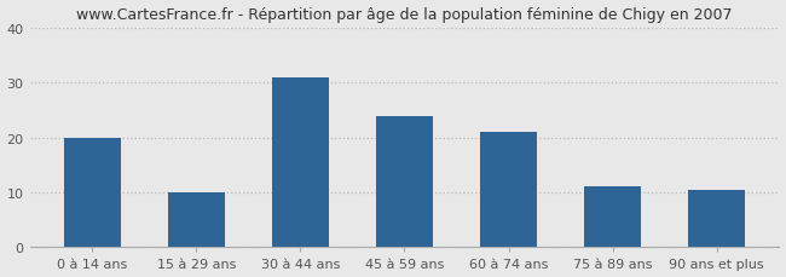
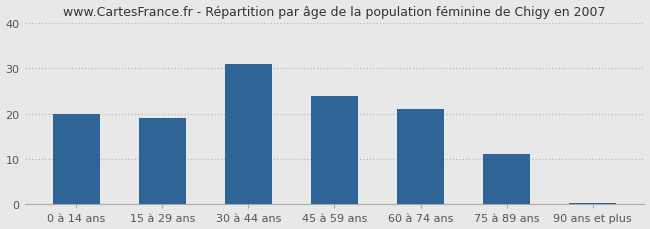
15 à 29 ans: 10.0 -> 19.0
90 ans et plus: 10.5 -> 0.4
